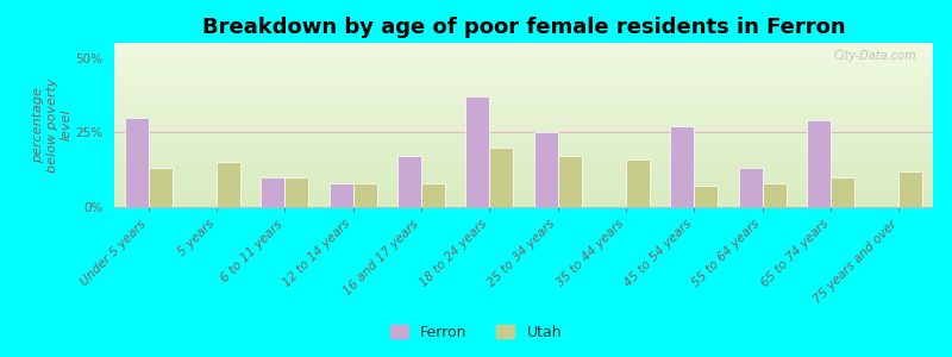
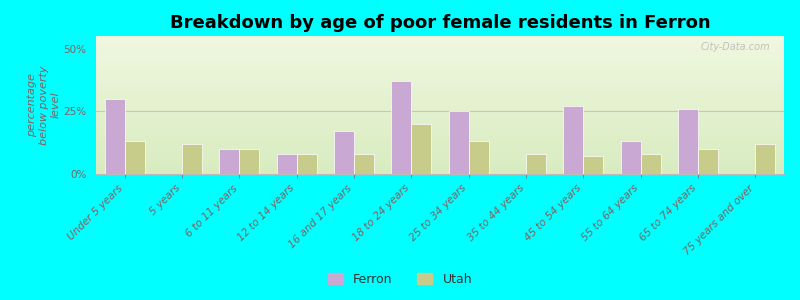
Utah/5 years: 15% -> 12%
Utah/25 to 34 years: 17% -> 13%
Utah/35 to 44 years: 16% -> 8%
Ferron/65 to 74 years: 29% -> 26%
